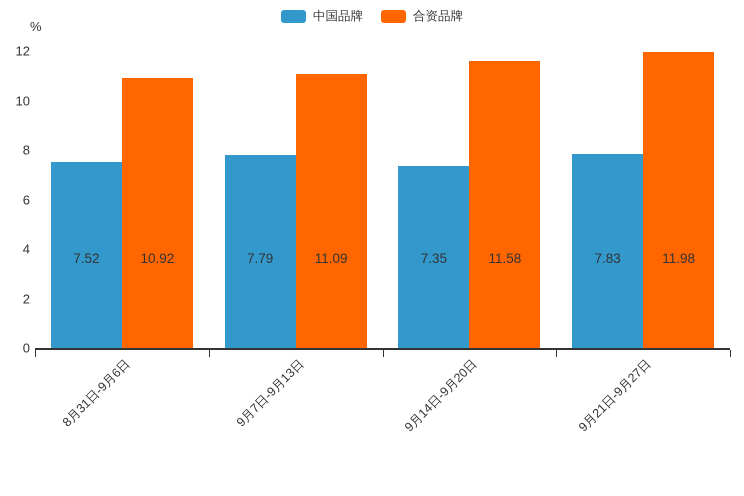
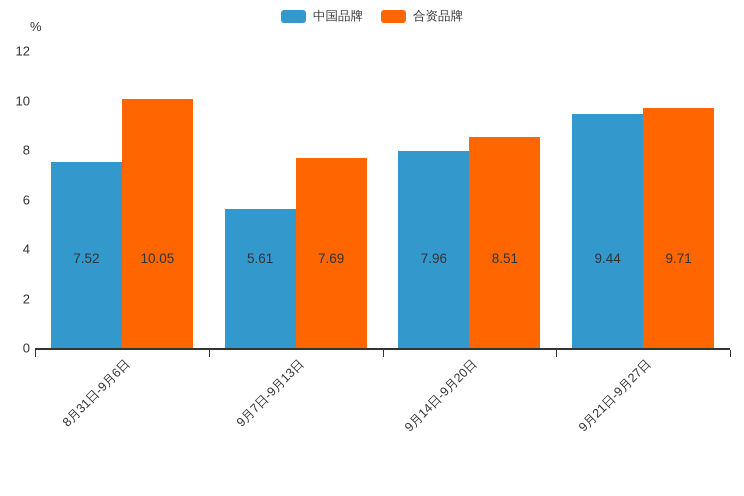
合资品牌/8月31日-9月6日: 10.92 -> 10.05
中国品牌/9月7日-9月13日: 7.79 -> 5.61
合资品牌/9月7日-9月13日: 11.09 -> 7.69
中国品牌/9月14日-9月20日: 7.35 -> 7.96
合资品牌/9月14日-9月20日: 11.58 -> 8.51
中国品牌/9月21日-9月27日: 7.83 -> 9.44
合资品牌/9月21日-9月27日: 11.98 -> 9.71
